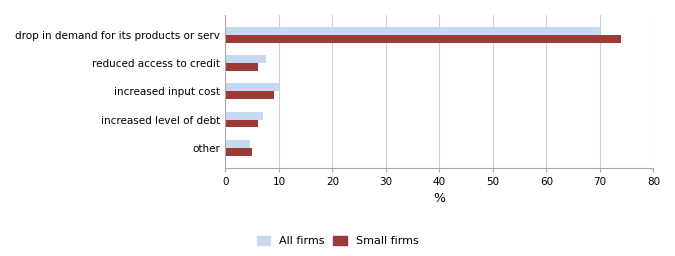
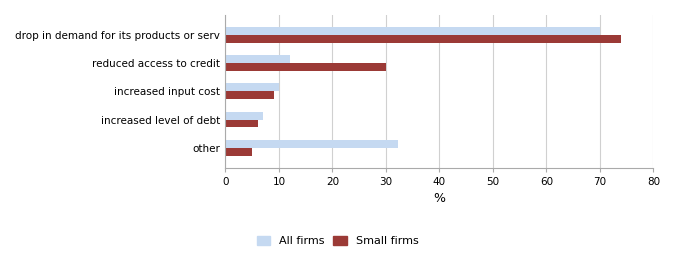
All firms/reduced access to credit: 7.5 -> 12.0
Small firms/reduced access to credit: 6 -> 30
All firms/other: 4.5 -> 32.2
